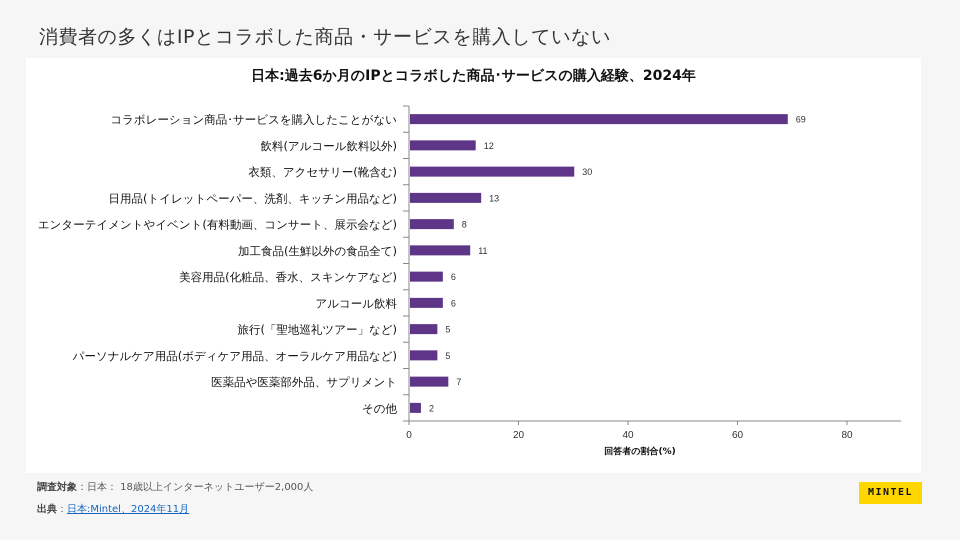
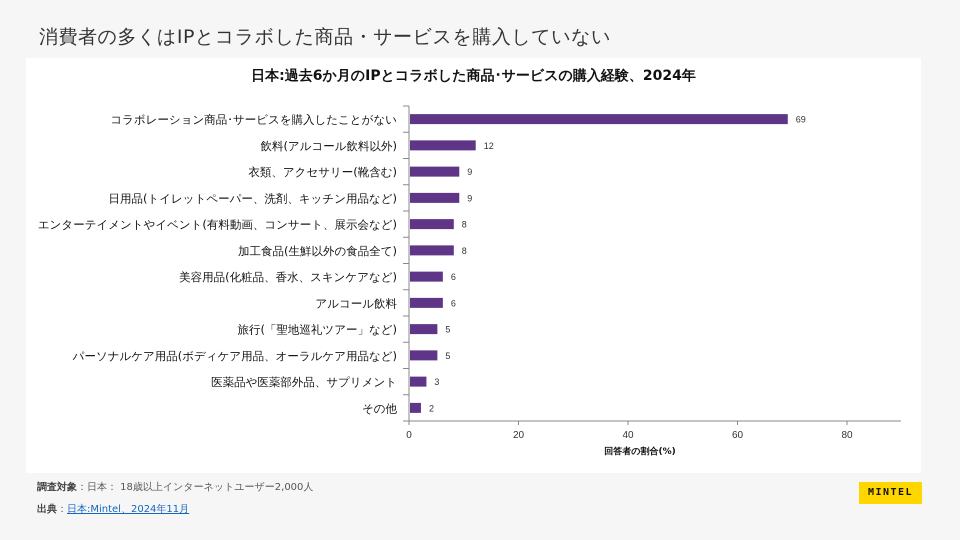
衣類、アクセサリー(靴含む): 30 -> 9
日用品(トイレットペーパー、洗剤、キッチン用品など): 13 -> 9
加工食品(生鮮以外の食品全て): 11 -> 8
医薬品や医薬部外品、サプリメント: 7 -> 3
